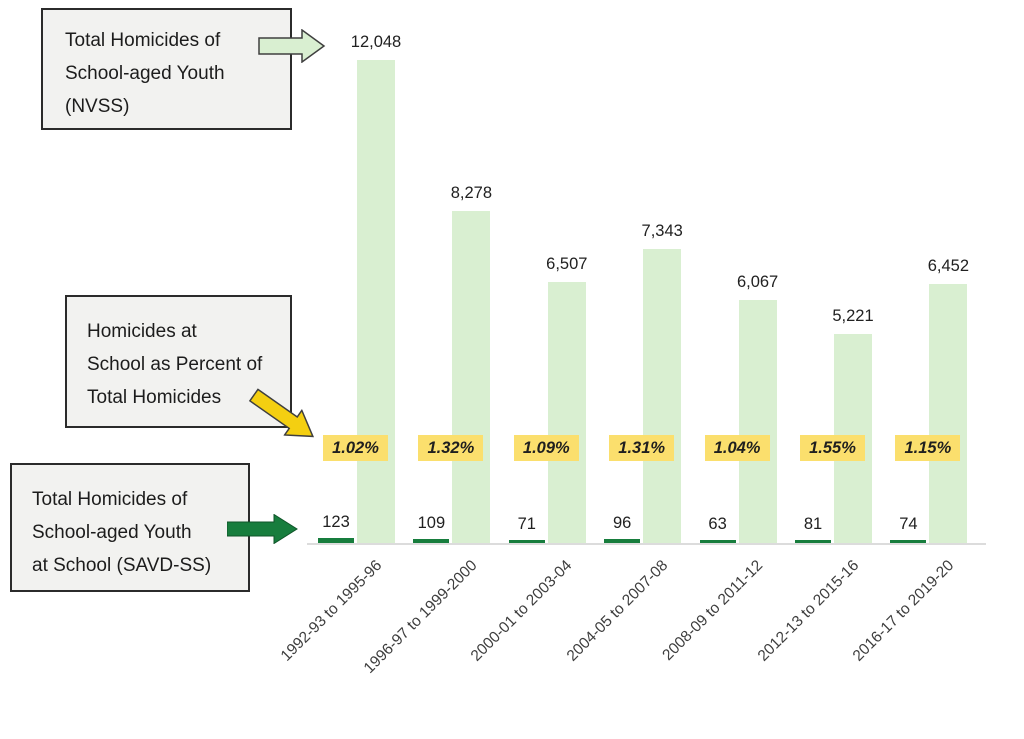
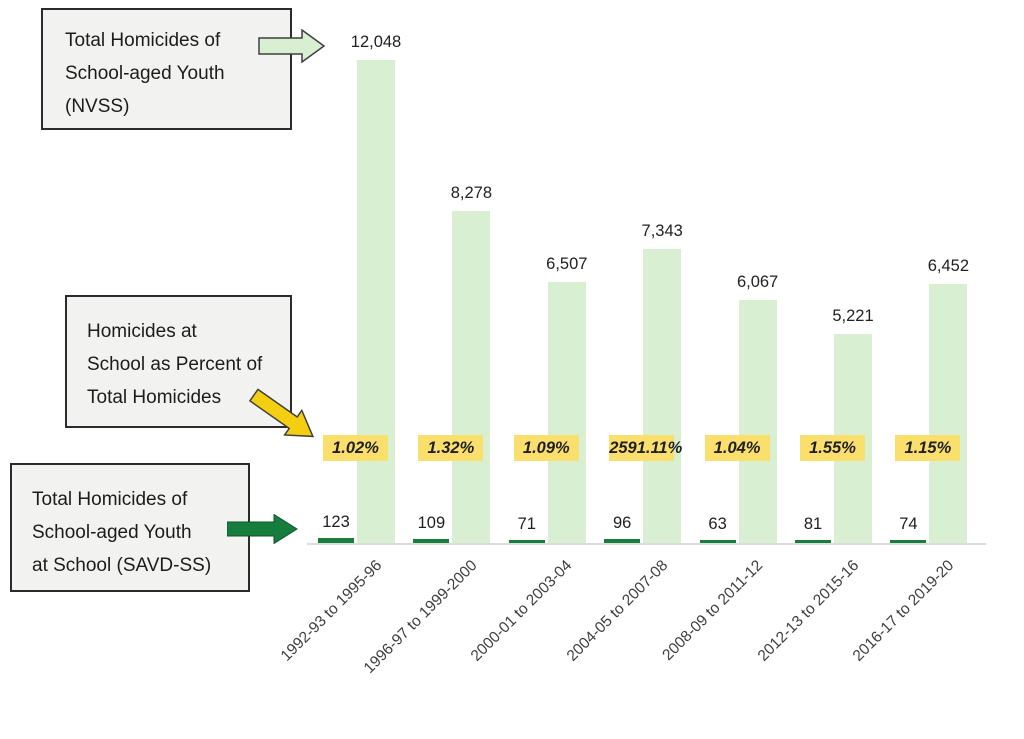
Homicides at School as Percent of Total Homicides/2004-05 to 2007-08: 1.31% -> 2591.11%
